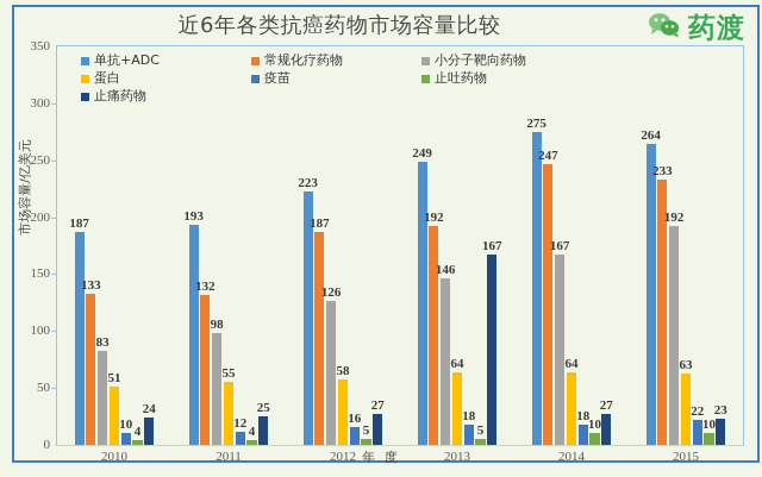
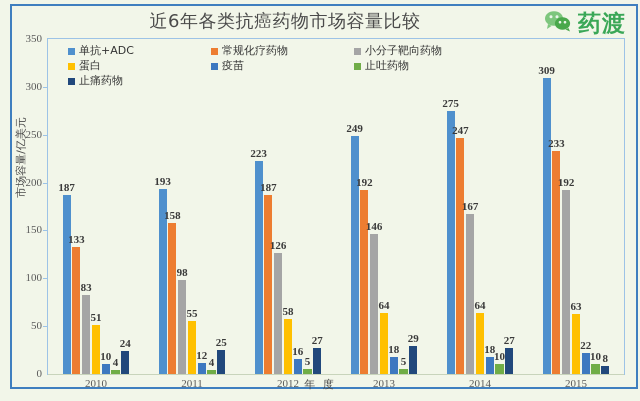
常规化疗药物/2011: 132 -> 158
止痛药物/2013: 167 -> 29
单抗+ADC/2015: 264 -> 309
止痛药物/2015: 23 -> 8
